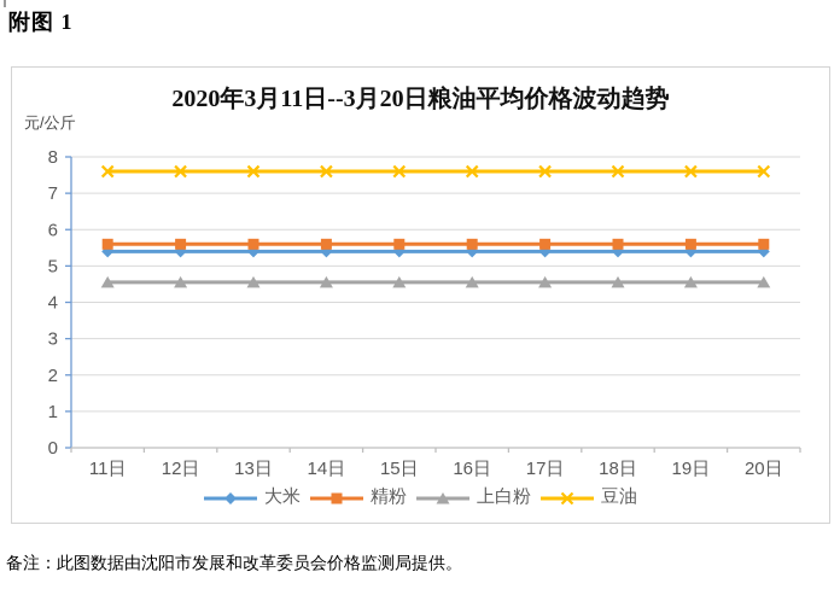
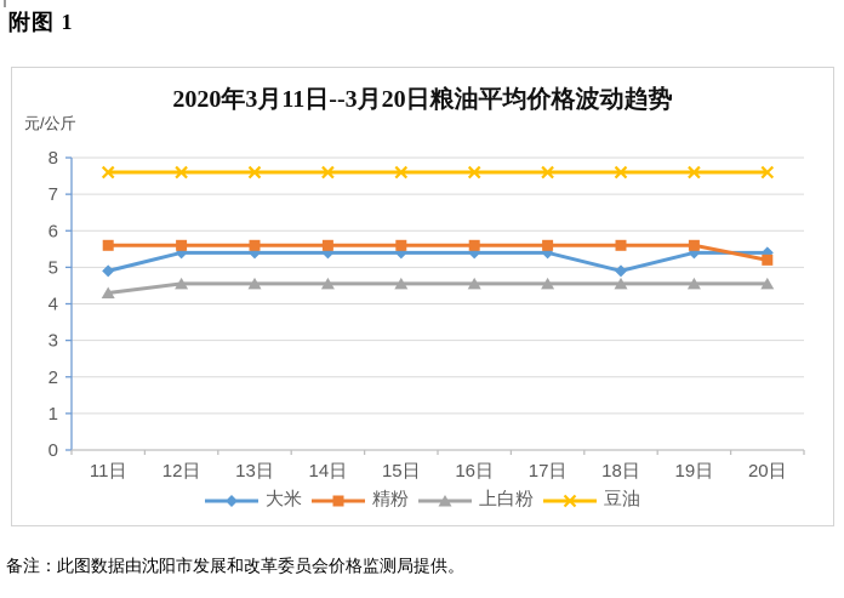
大米/11日: 5.4 -> 4.9
上白粉/11日: 4.5 -> 4.3
大米/18日: 5.4 -> 4.9
精粉/20日: 5.6 -> 5.2
